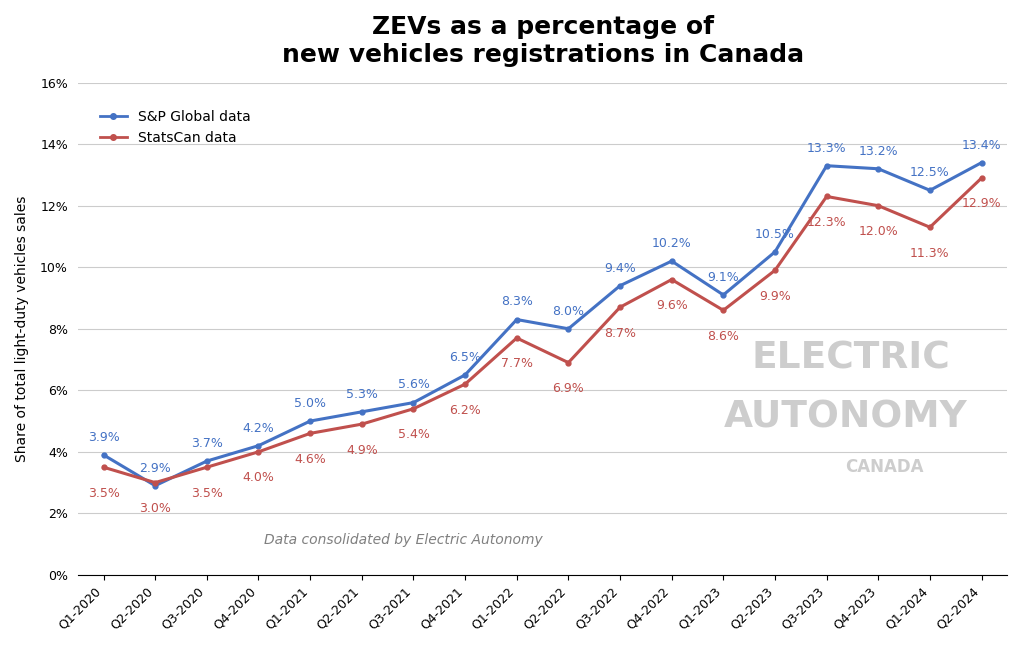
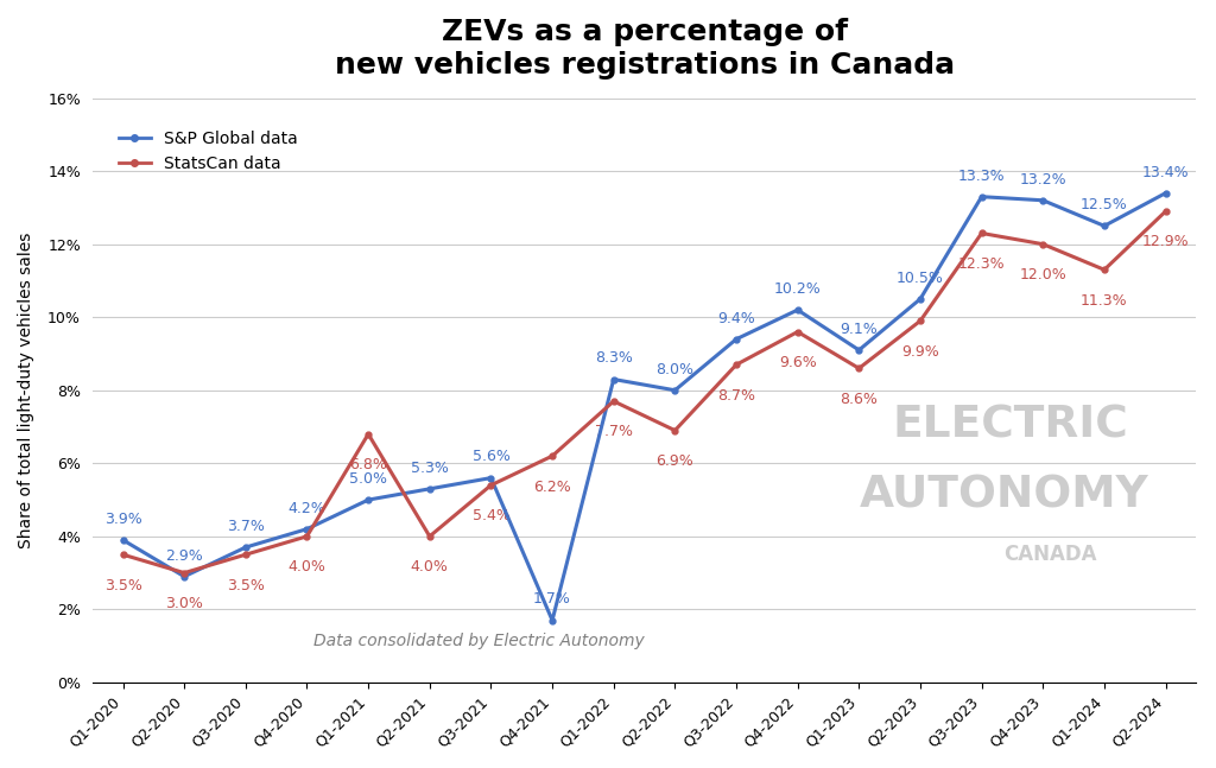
StatsCan data/Q1-2021: 4.6% -> 6.8%
StatsCan data/Q2-2021: 4.9% -> 4.0%
S&P Global data/Q4-2021: 6.5% -> 1.7%
